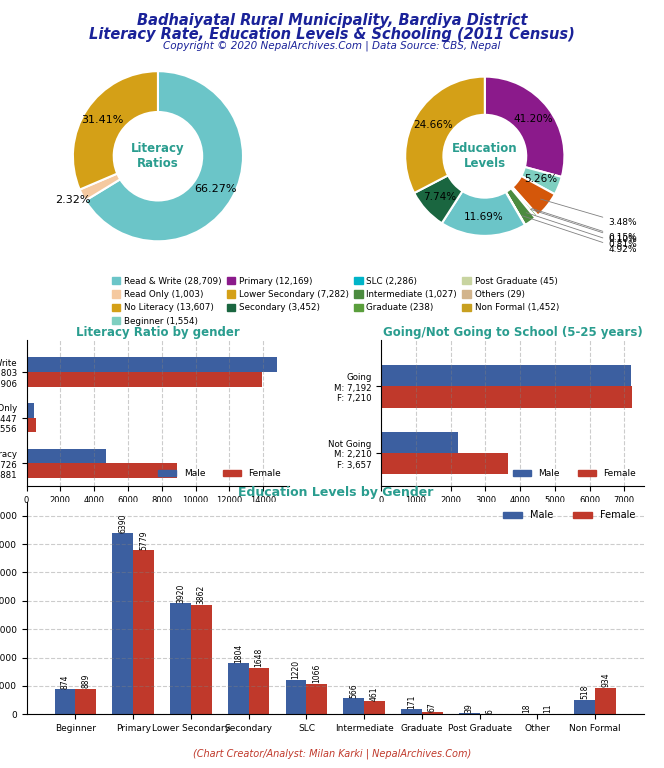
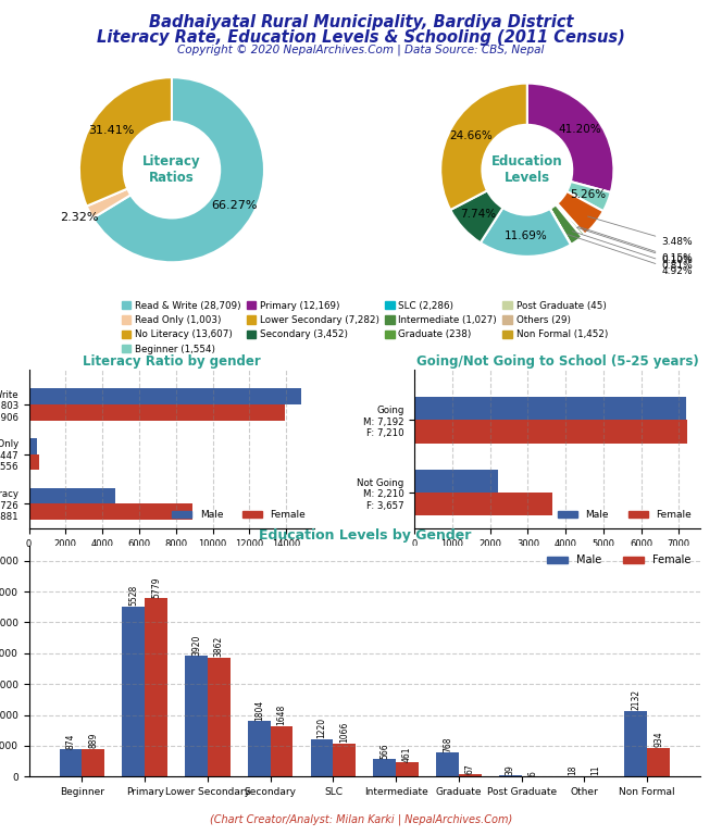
Education Levels by Gender/Male/Primary: 6390 -> 5528
Education Levels by Gender/Male/Graduate: 171 -> 768
Education Levels by Gender/Male/Non Formal: 518 -> 2132
